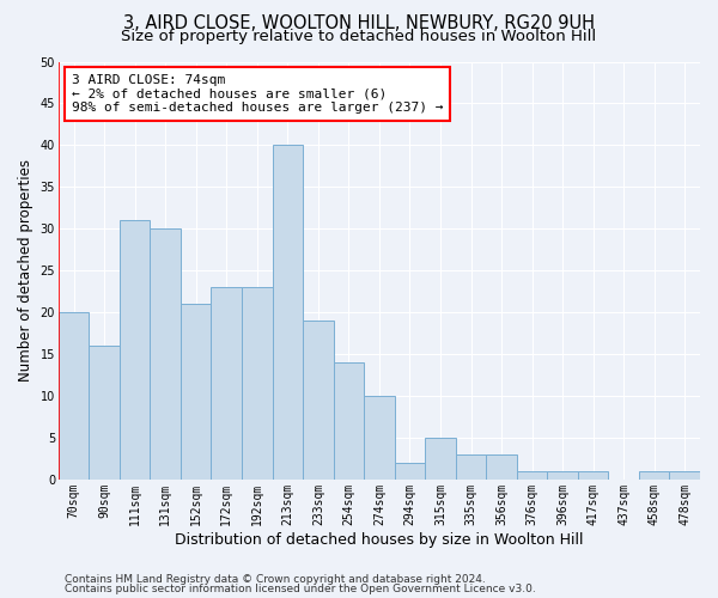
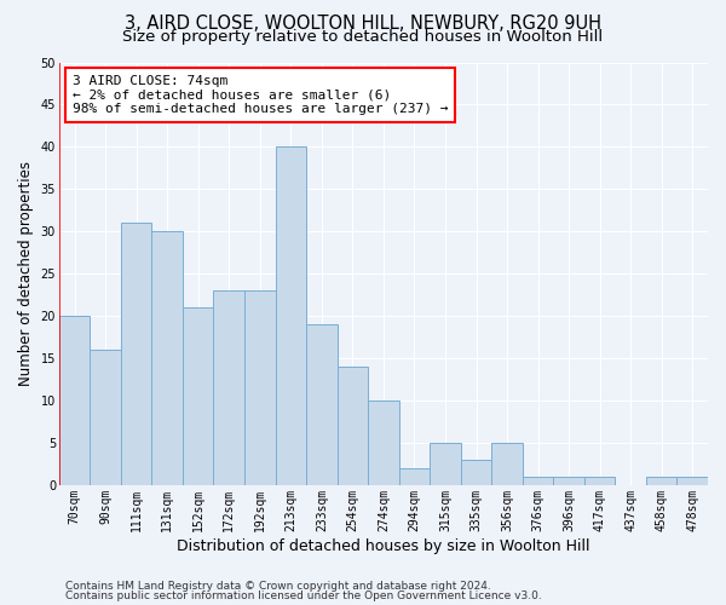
356sqm: 3 -> 5
